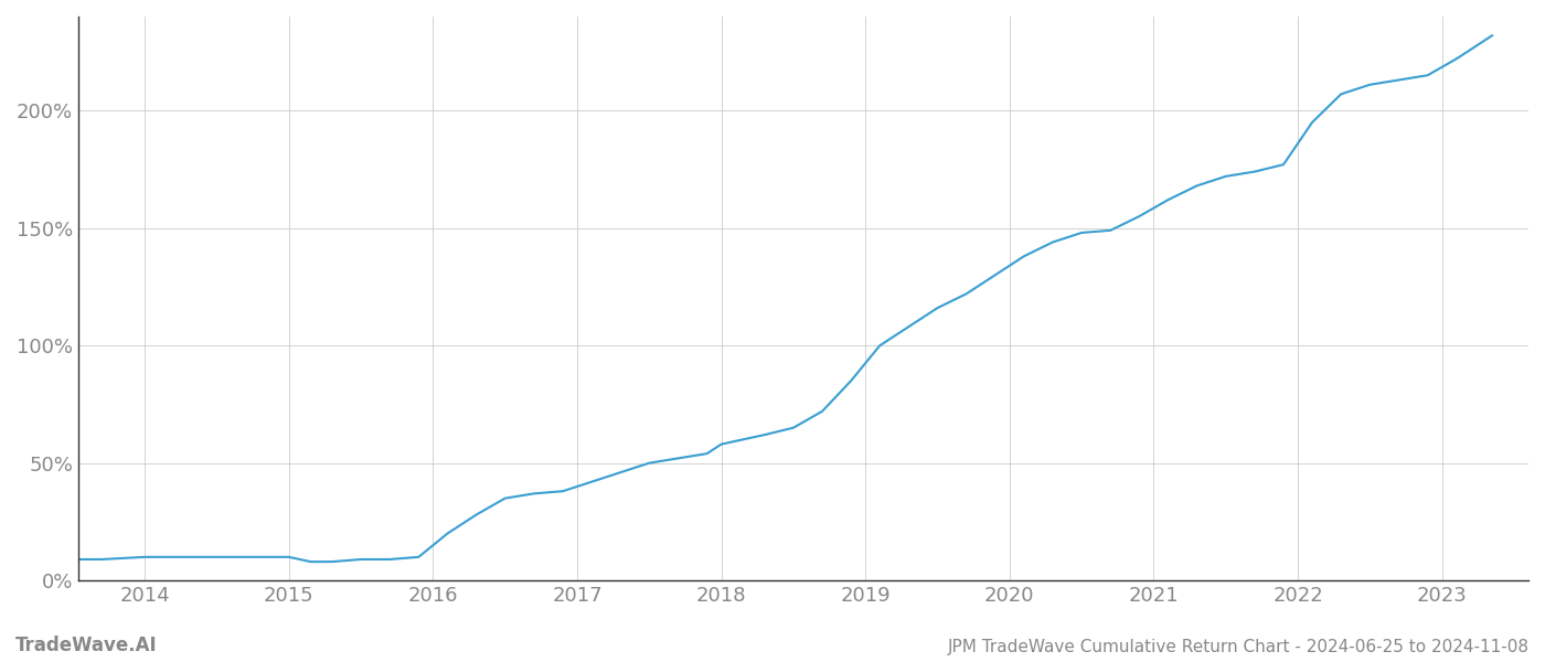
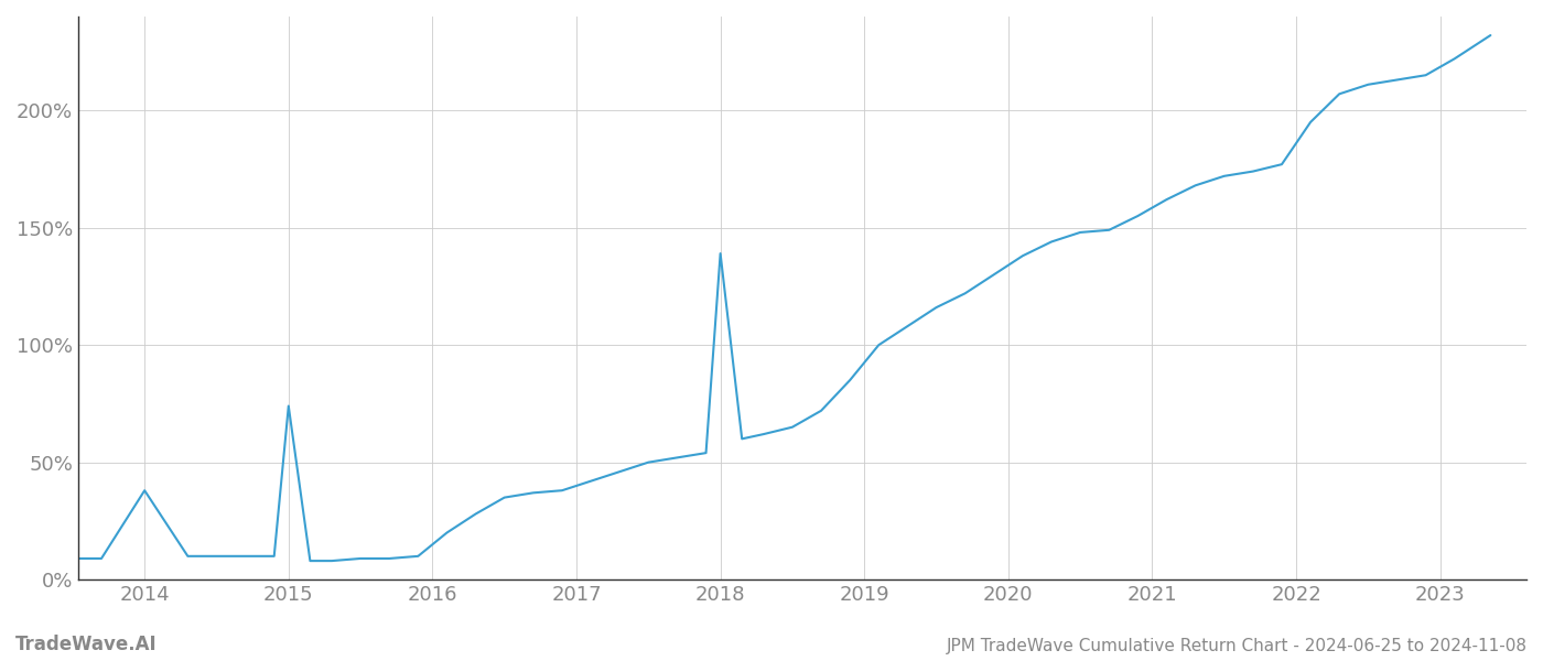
2014: 10% -> 38%
2015: 10% -> 74%
2018: 58% -> 139%
